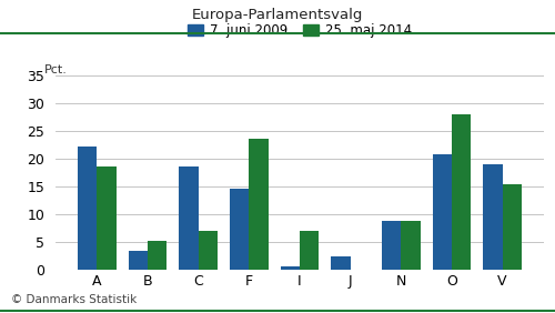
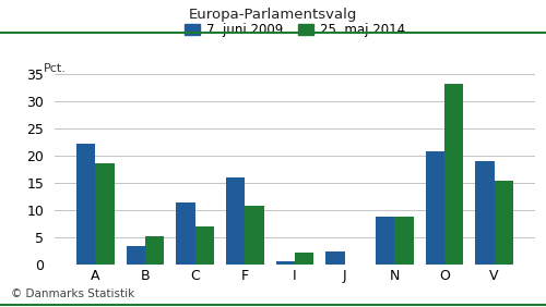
7. juni 2009/C: 18.5 -> 11.3
7. juni 2009/F: 14.5 -> 15.9
25. maj 2014/F: 23.5 -> 10.8
25. maj 2014/I: 7.0 -> 2.2
25. maj 2014/O: 28.0 -> 33.1
